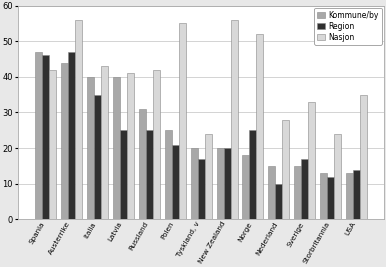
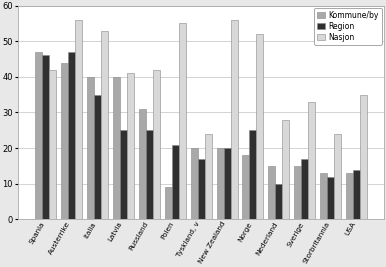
Nasjon/Italia: 43 -> 53
Kommune/by/Polen: 25 -> 9
